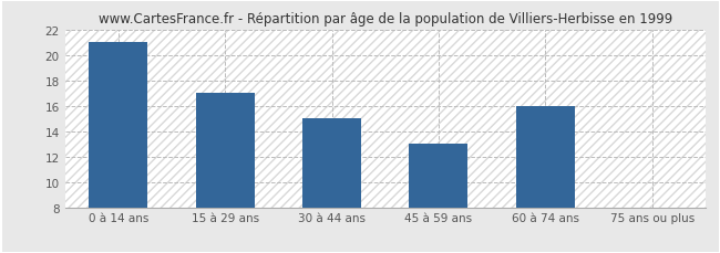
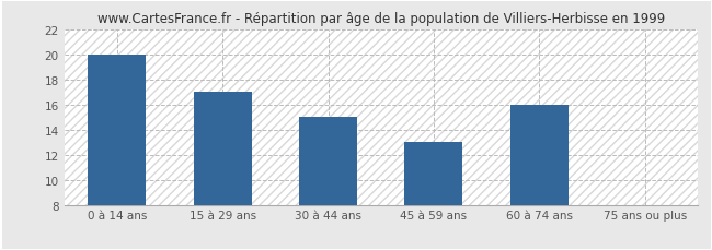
0 à 14 ans: 21 -> 20
